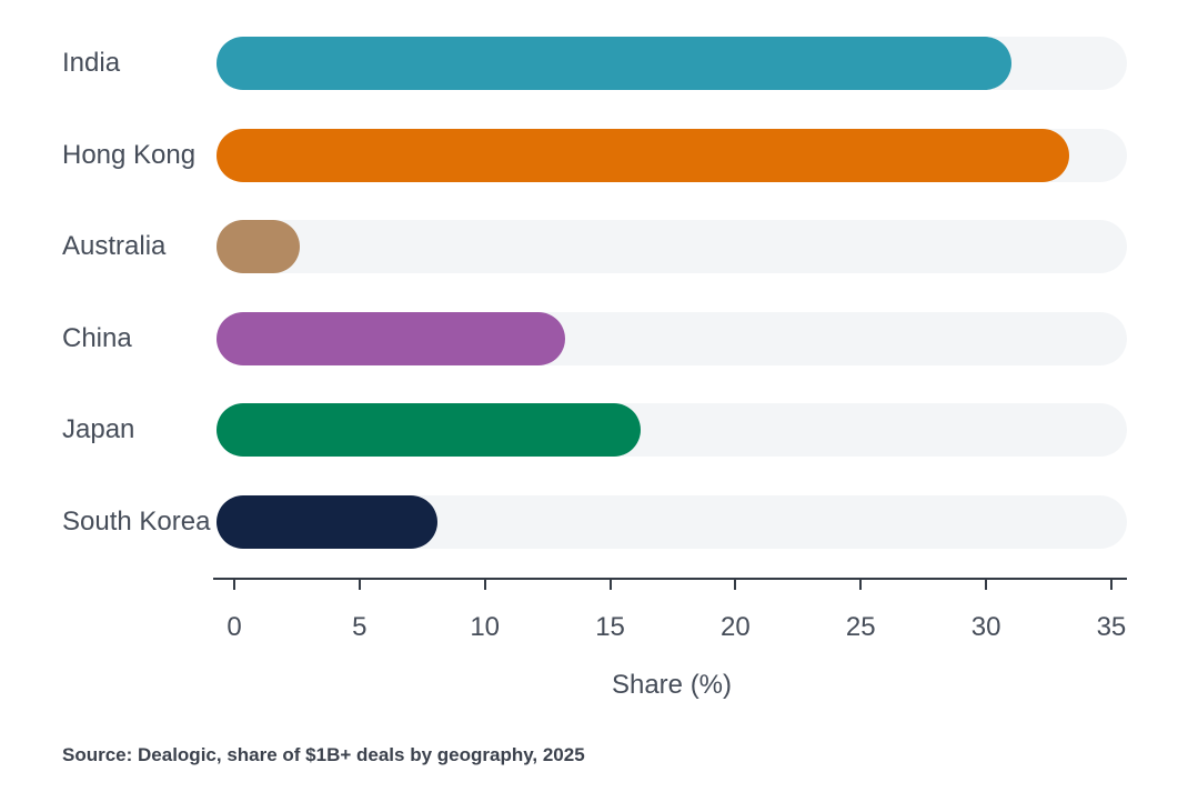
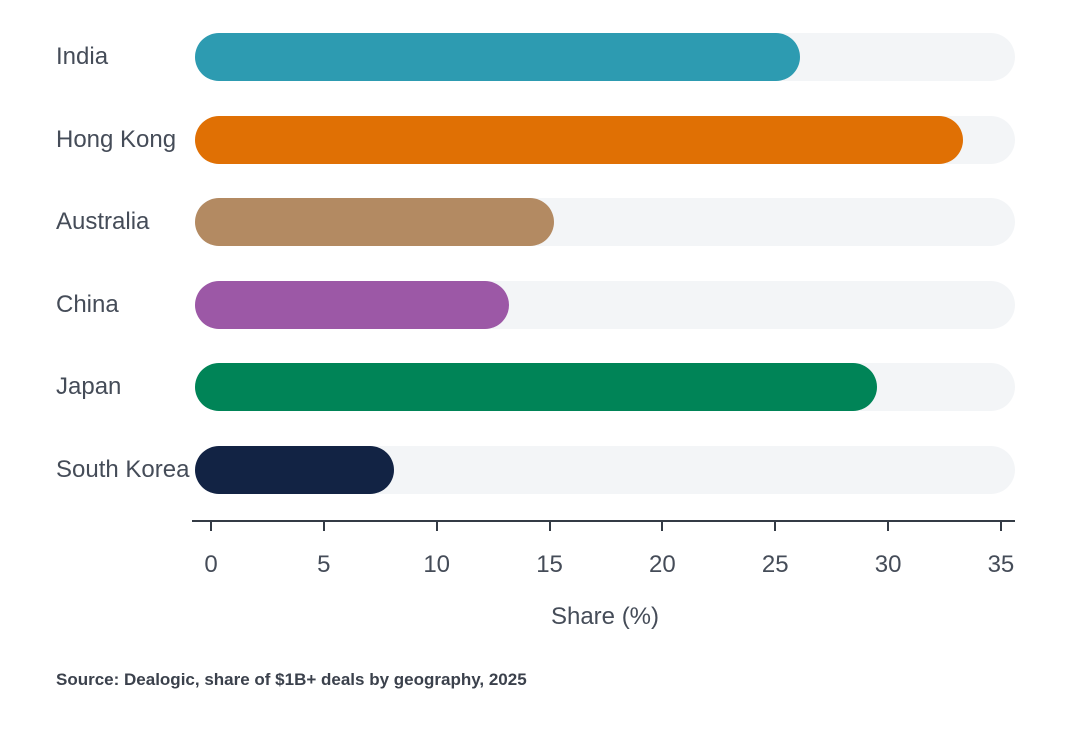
India: 31.0 -> 26.1
Australia: 2.6 -> 15.2
Japan: 16.2 -> 29.5
